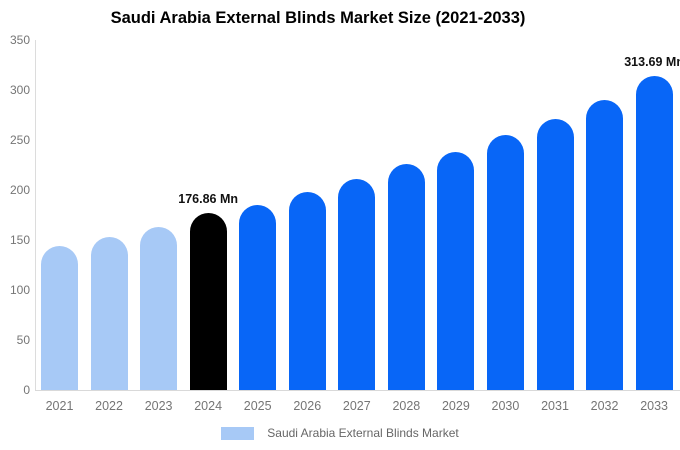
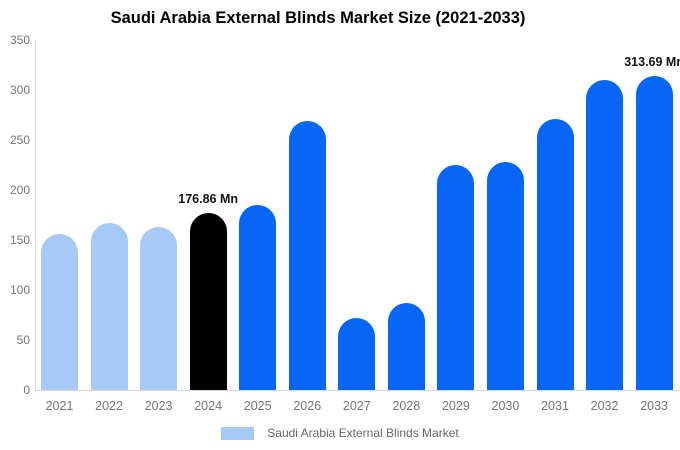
2021: 144 -> 156
2022: 153 -> 167
2026: 198 -> 269
2027: 211 -> 72
2028: 226 -> 87
2029: 238 -> 225
2030: 255 -> 228
2032: 290 -> 310
